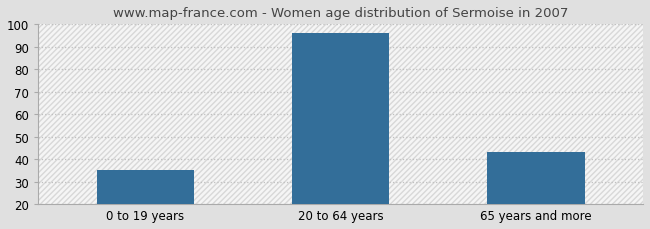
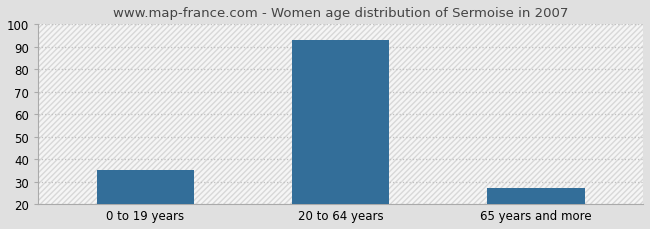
20 to 64 years: 96 -> 93
65 years and more: 43 -> 27
